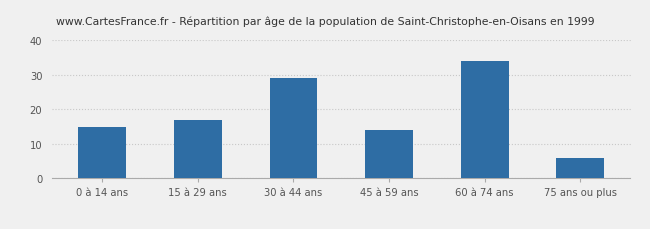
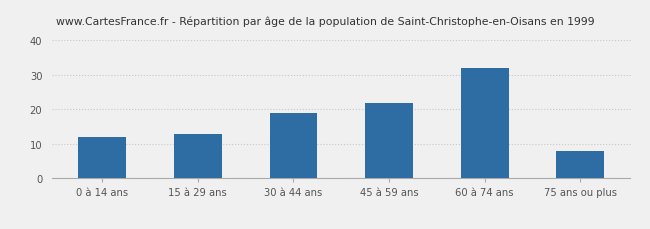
0 à 14 ans: 15 -> 12
15 à 29 ans: 17 -> 13
30 à 44 ans: 29 -> 19
45 à 59 ans: 14 -> 22
60 à 74 ans: 34 -> 32
75 ans ou plus: 6 -> 8
